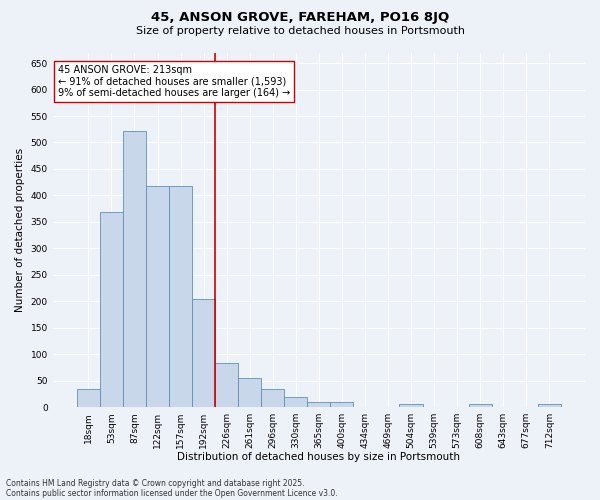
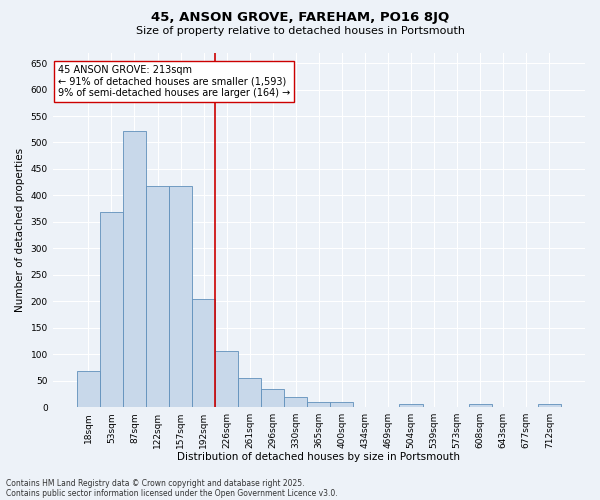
18sqm: 35 -> 68
226sqm: 83 -> 106
